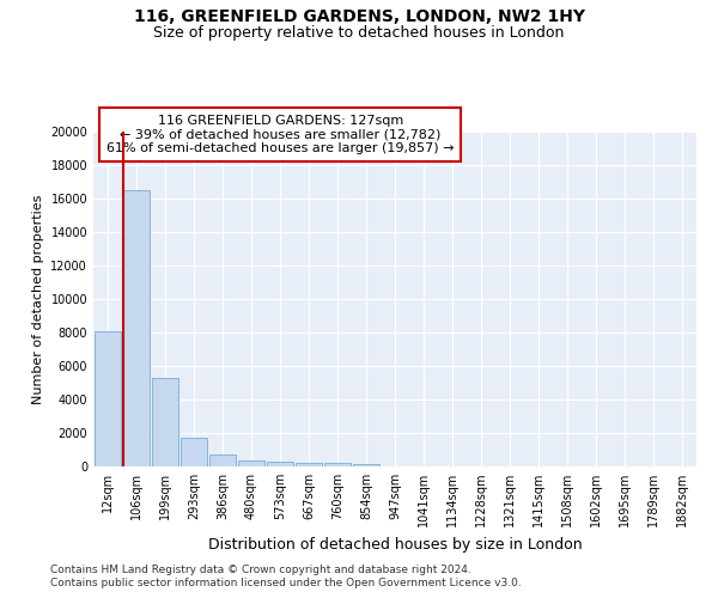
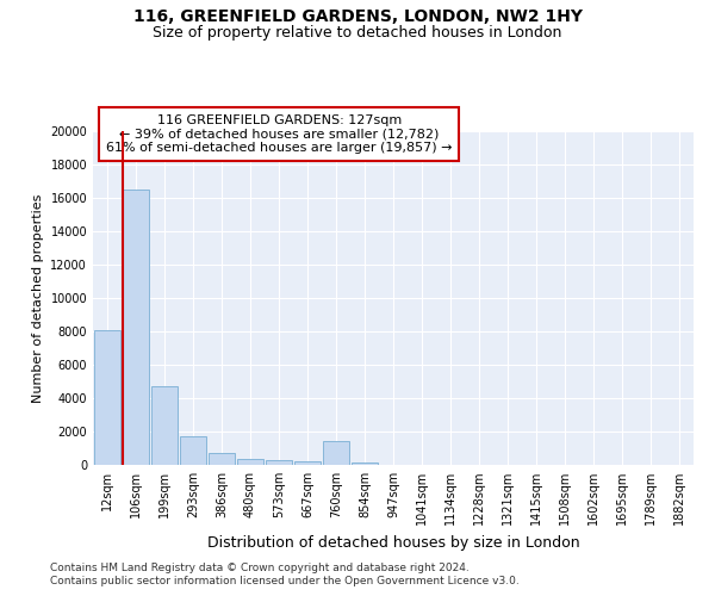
199sqm: 5300 -> 4700
760sqm: 200 -> 1400
